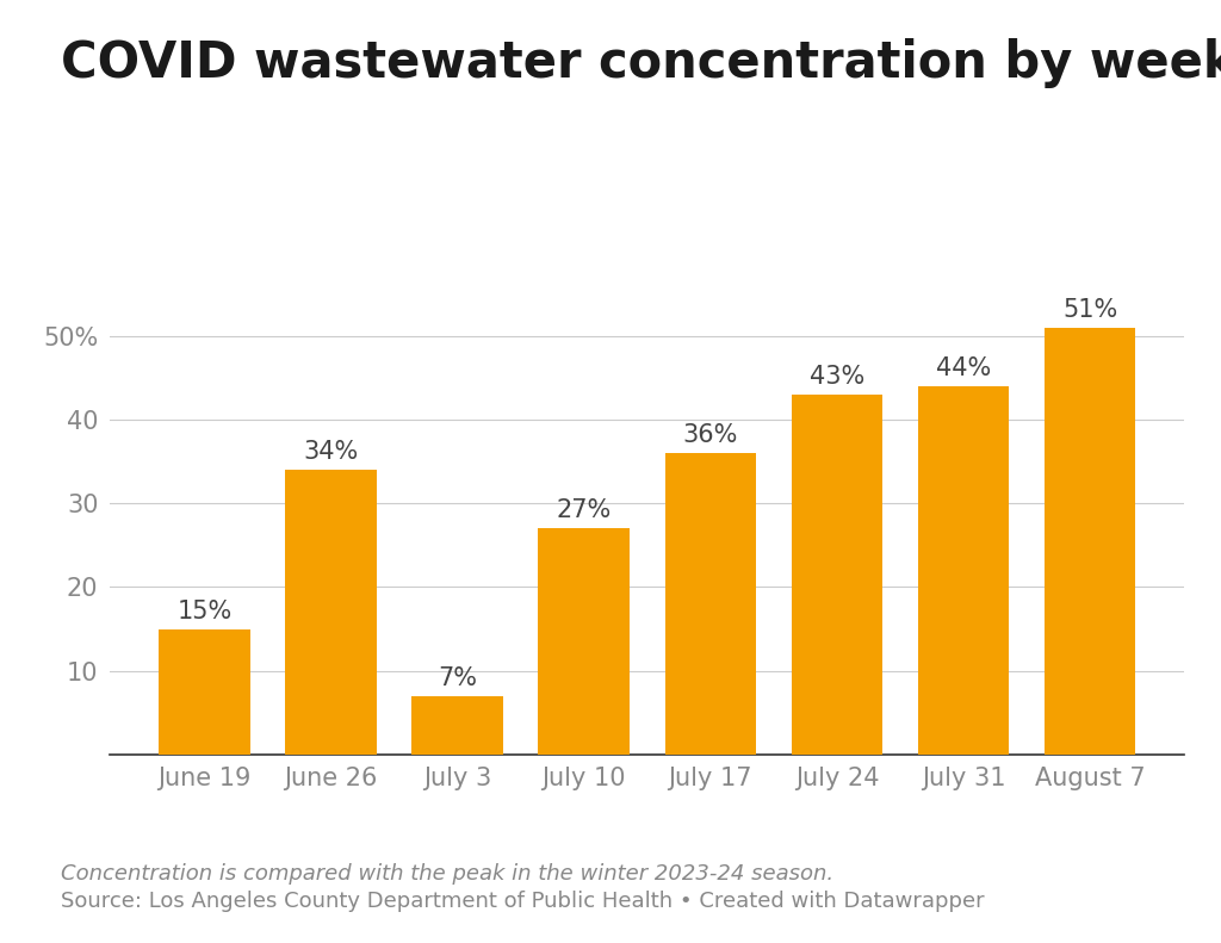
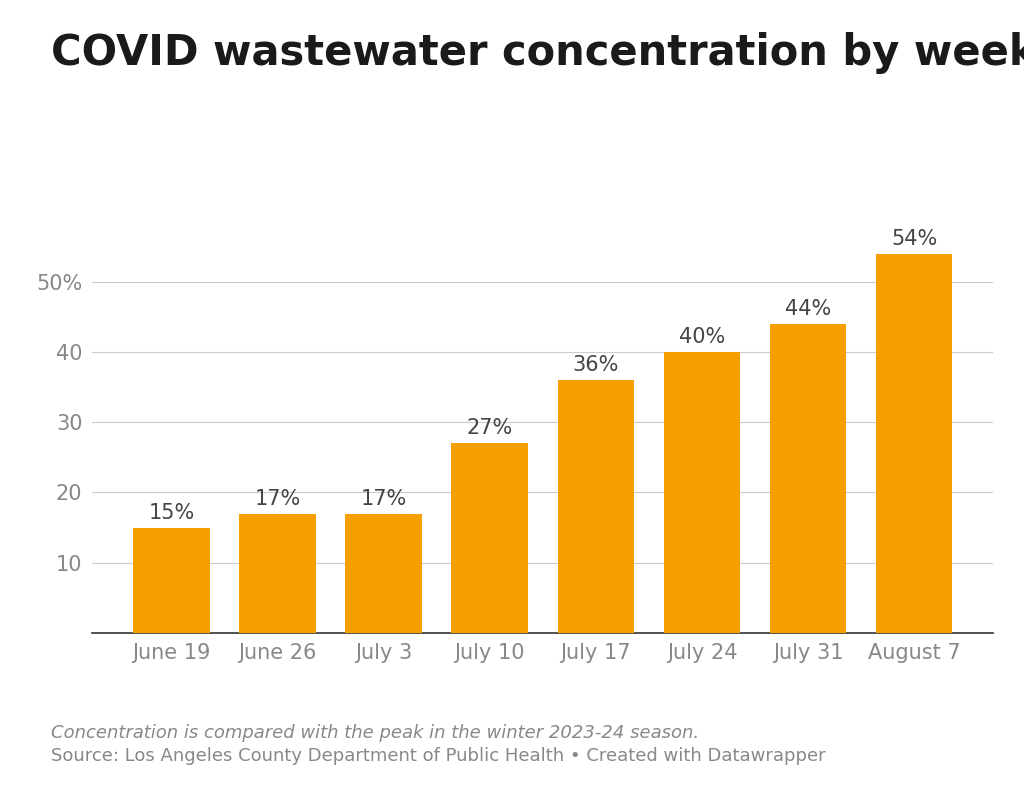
June 26: 34% -> 17%
July 3: 7% -> 17%
July 24: 43% -> 40%
August 7: 51% -> 54%
